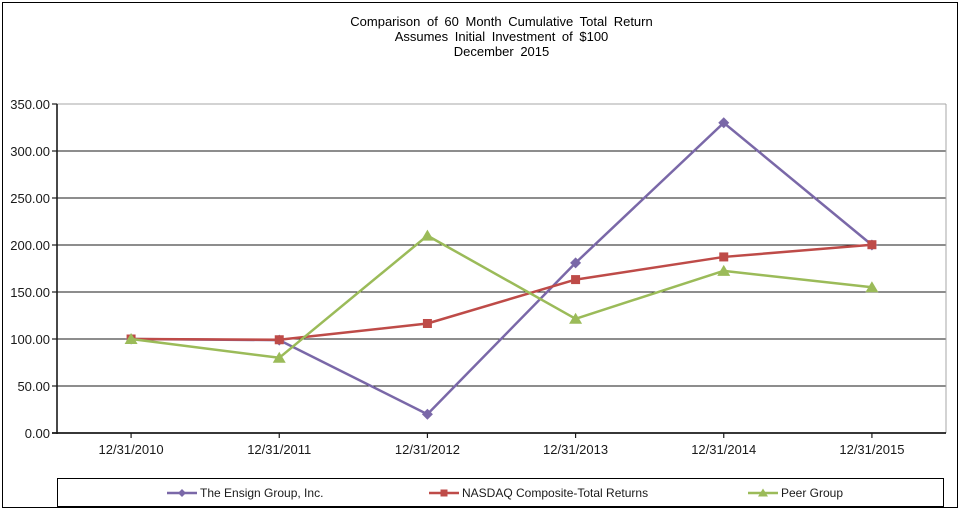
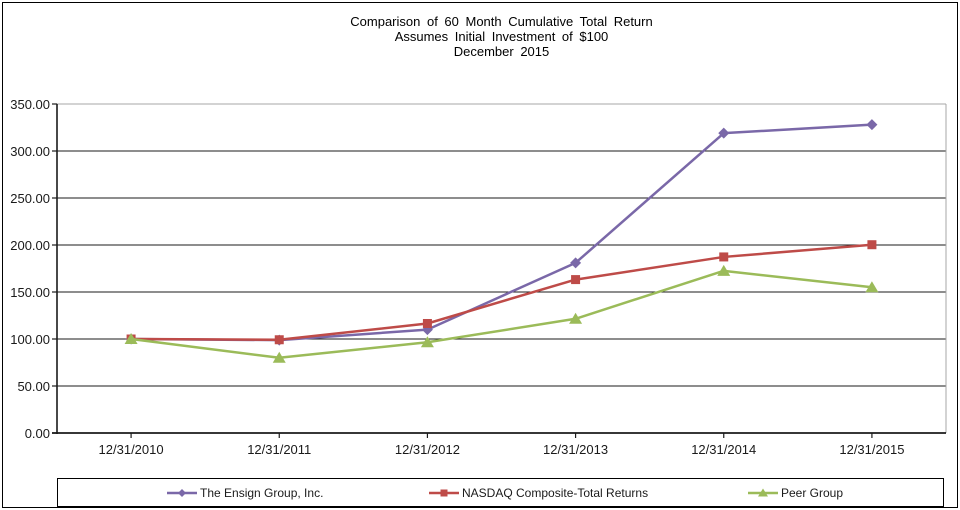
The Ensign Group, Inc./12/31/2012: 20 -> 110
Peer Group/12/31/2012: 210 -> 100
The Ensign Group, Inc./12/31/2014: 330 -> 320
The Ensign Group, Inc./12/31/2015: 200 -> 330
